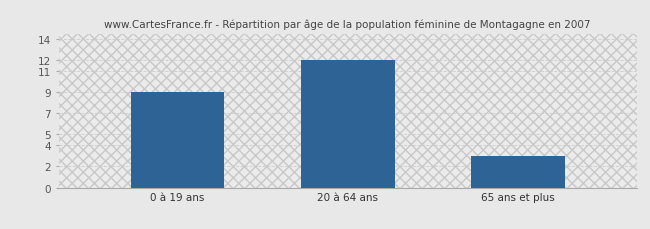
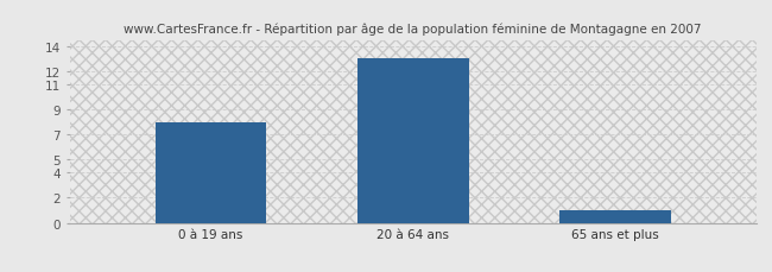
0 à 19 ans: 9 -> 8
20 à 64 ans: 12 -> 13
65 ans et plus: 3 -> 1
